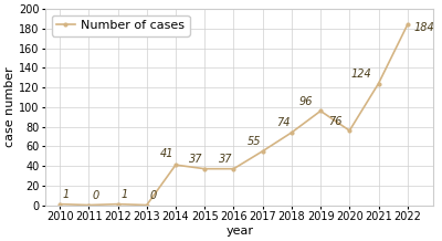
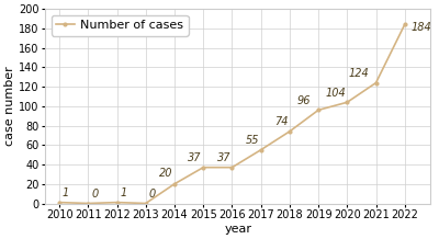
2014: 41 -> 20
2020: 76 -> 104
